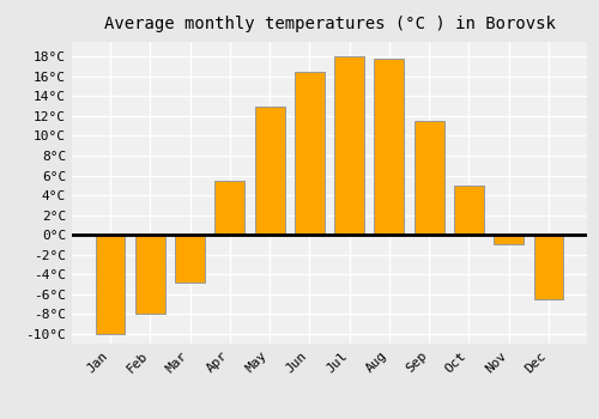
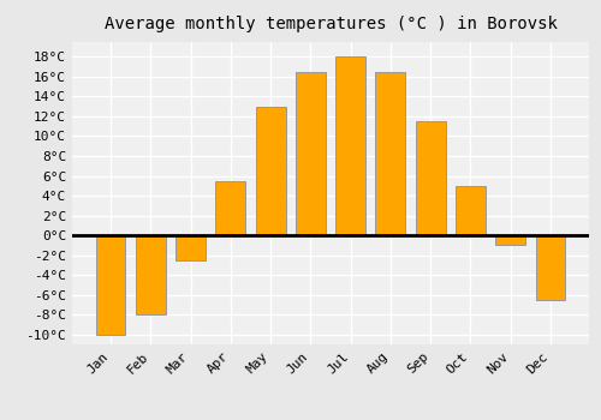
Mar: -4.8°C -> -2.5°C
Aug: 17.8°C -> 16.5°C
